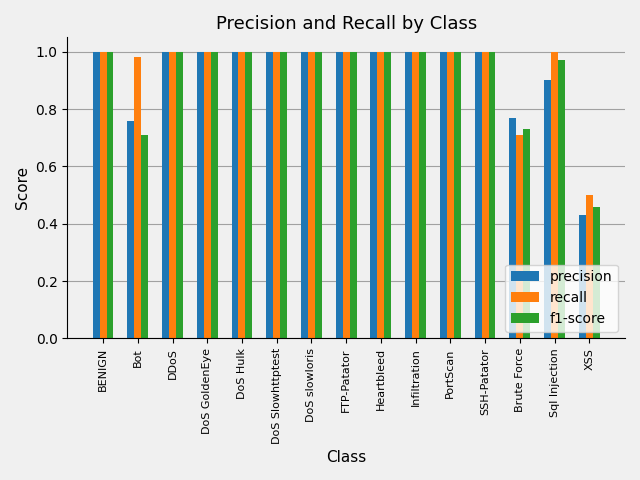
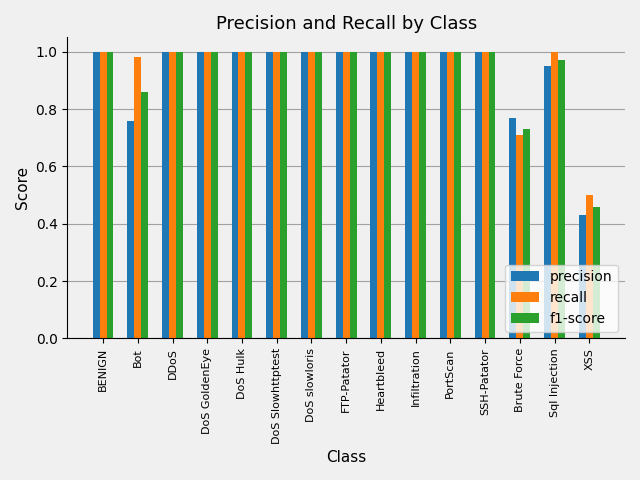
f1-score/Bot: 0.71 -> 0.86
precision/Sql Injection: 0.90 -> 0.95
